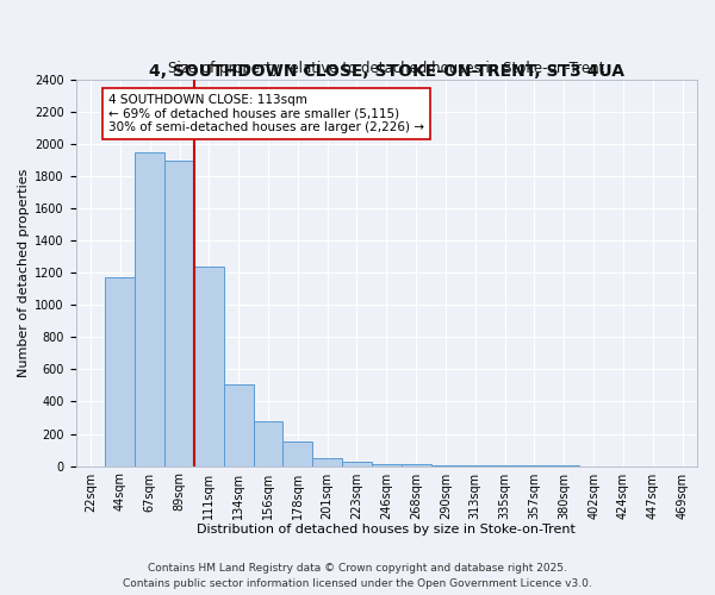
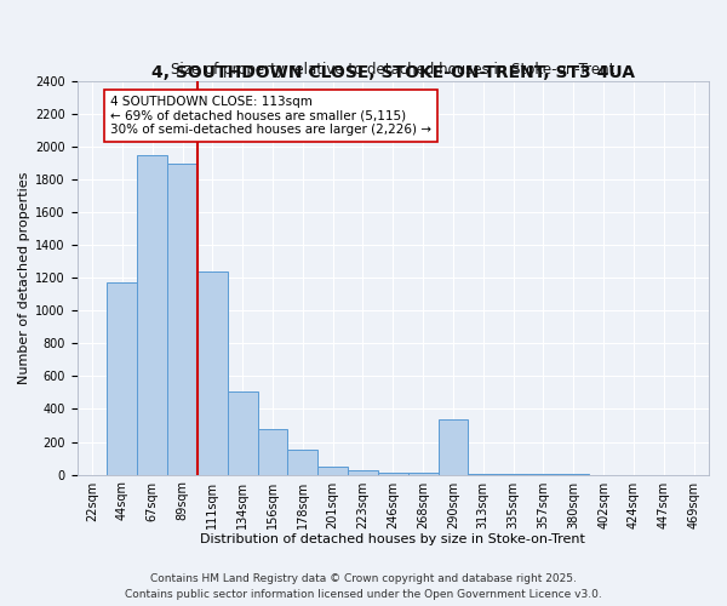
290sqm: 0 -> 340
